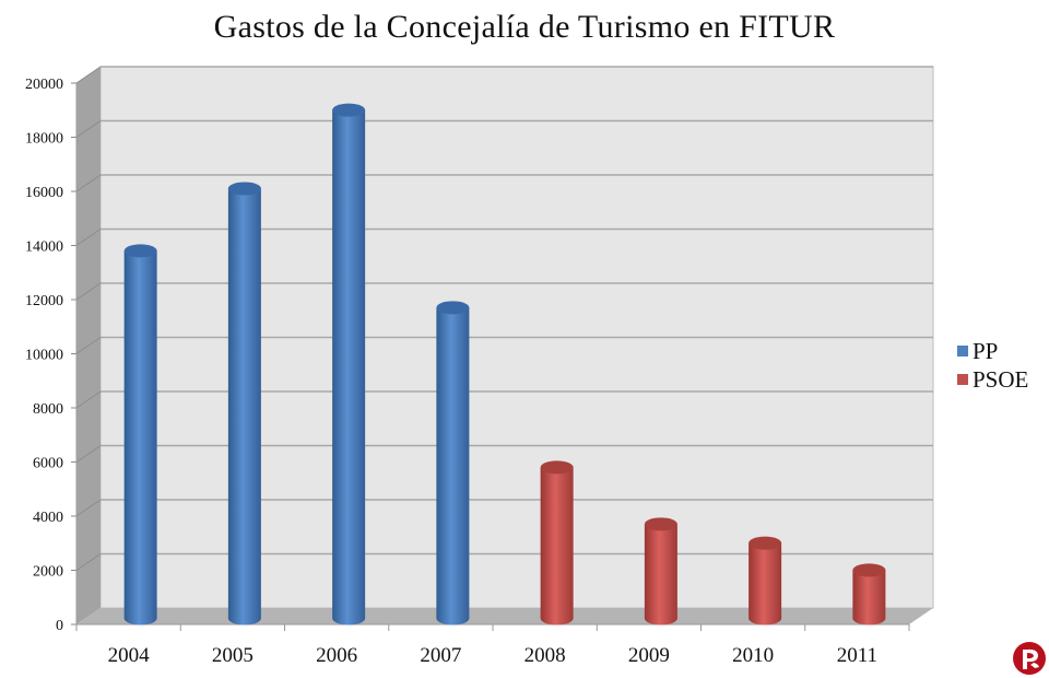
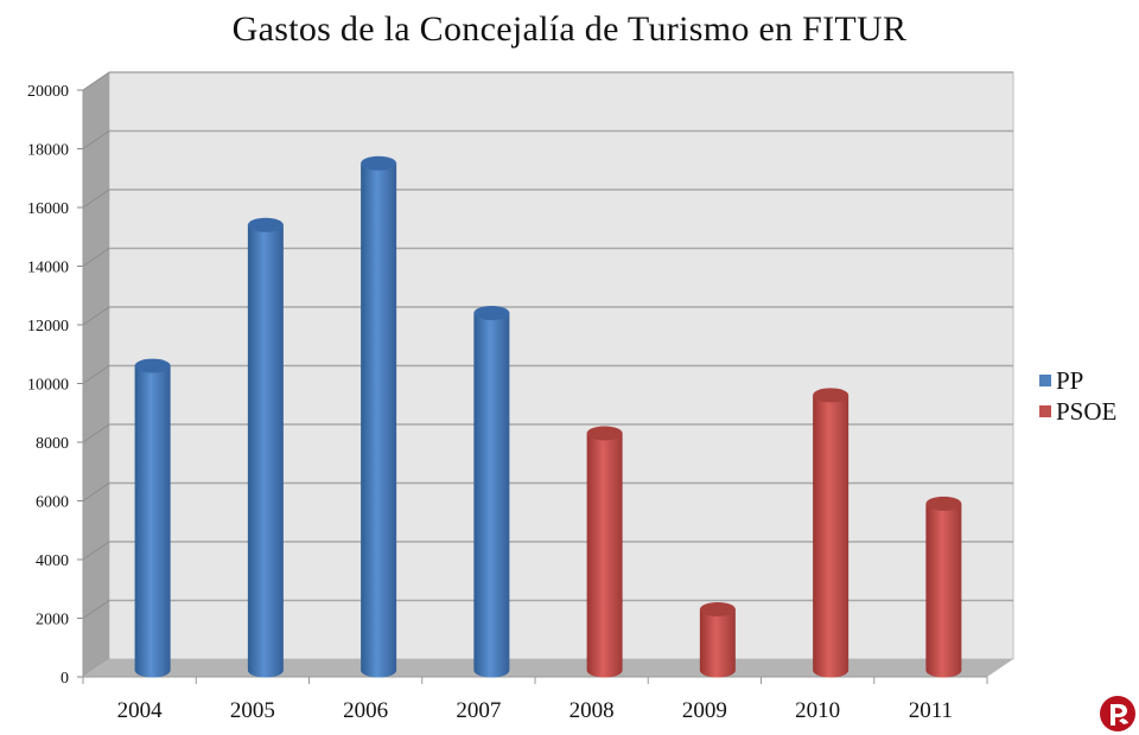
PP/2004: 13500 -> 10300
PP/2005: 15800 -> 15100
PP/2006: 18700 -> 17200
PP/2007: 11400 -> 12100
PSOE/2008: 5500 -> 8000
PSOE/2009: 3400 -> 2000
PSOE/2010: 2700 -> 9300
PSOE/2011: 1700 -> 5600
